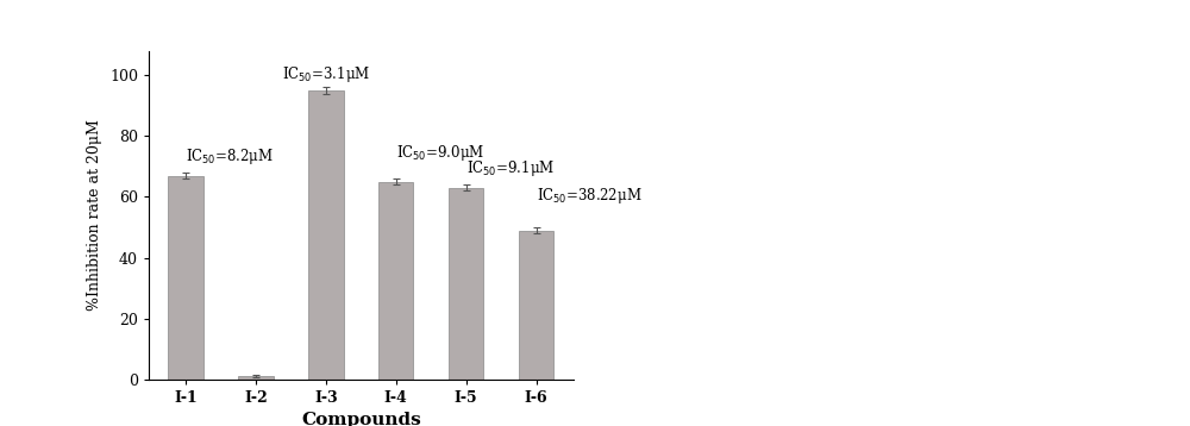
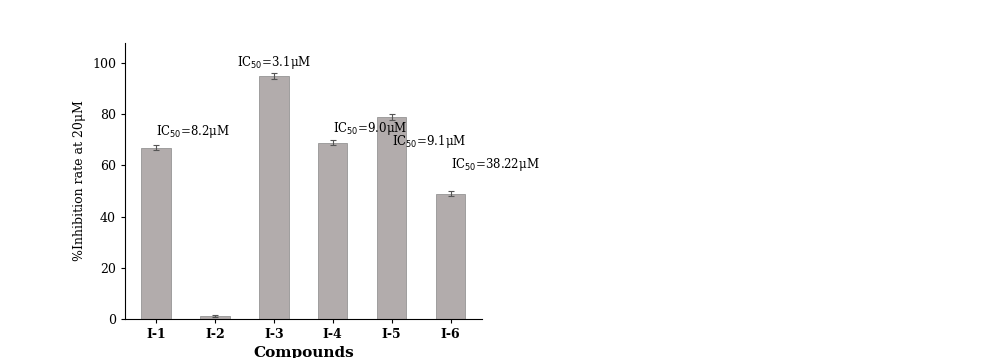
I-4: 65 -> 69
I-5: 63 -> 79
